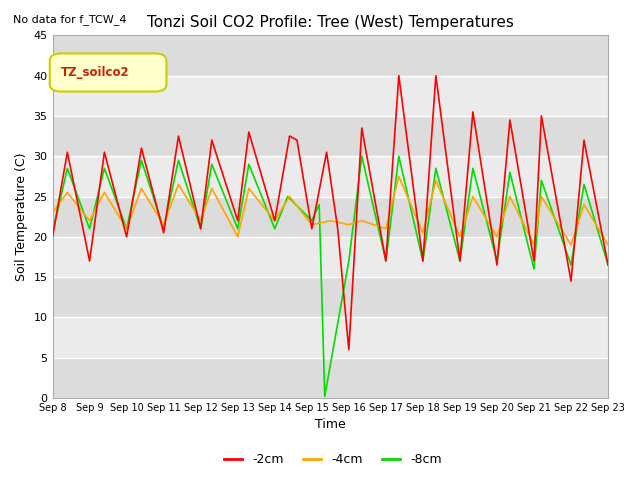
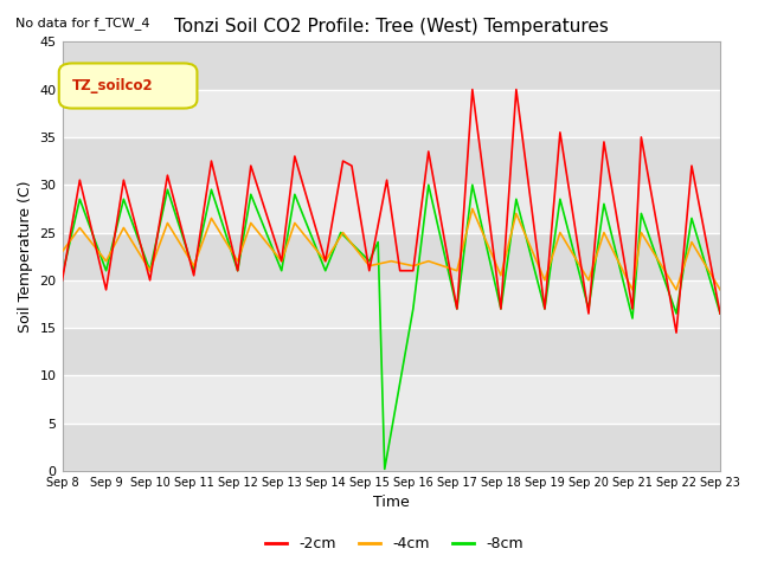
-2cm/Sep 9: 17.0 -> 19.0
-4cm/Sep 13: 20.0 -> 22.0
-2cm/Sep 16: 6.0 -> 21.0
